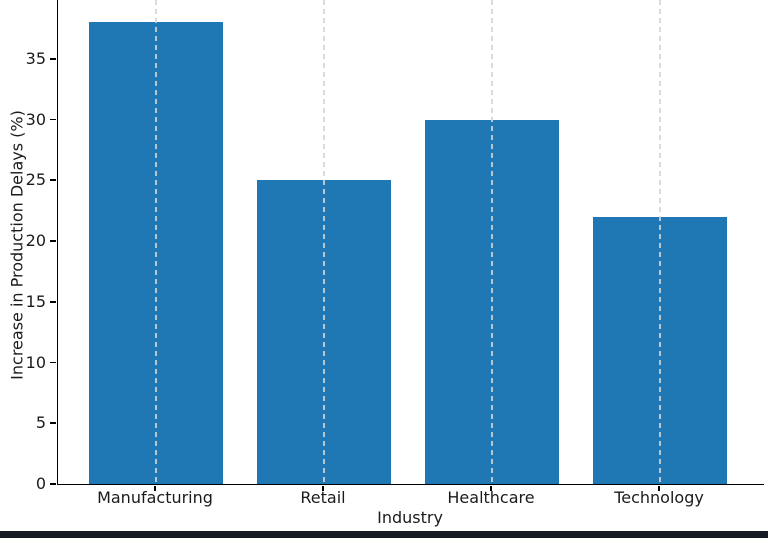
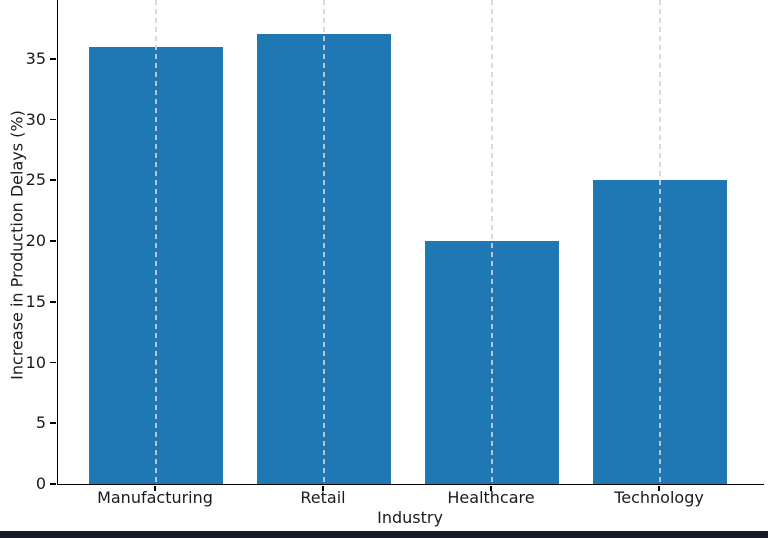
Manufacturing: 38 -> 36
Retail: 25 -> 37
Healthcare: 30 -> 20
Technology: 22 -> 25
